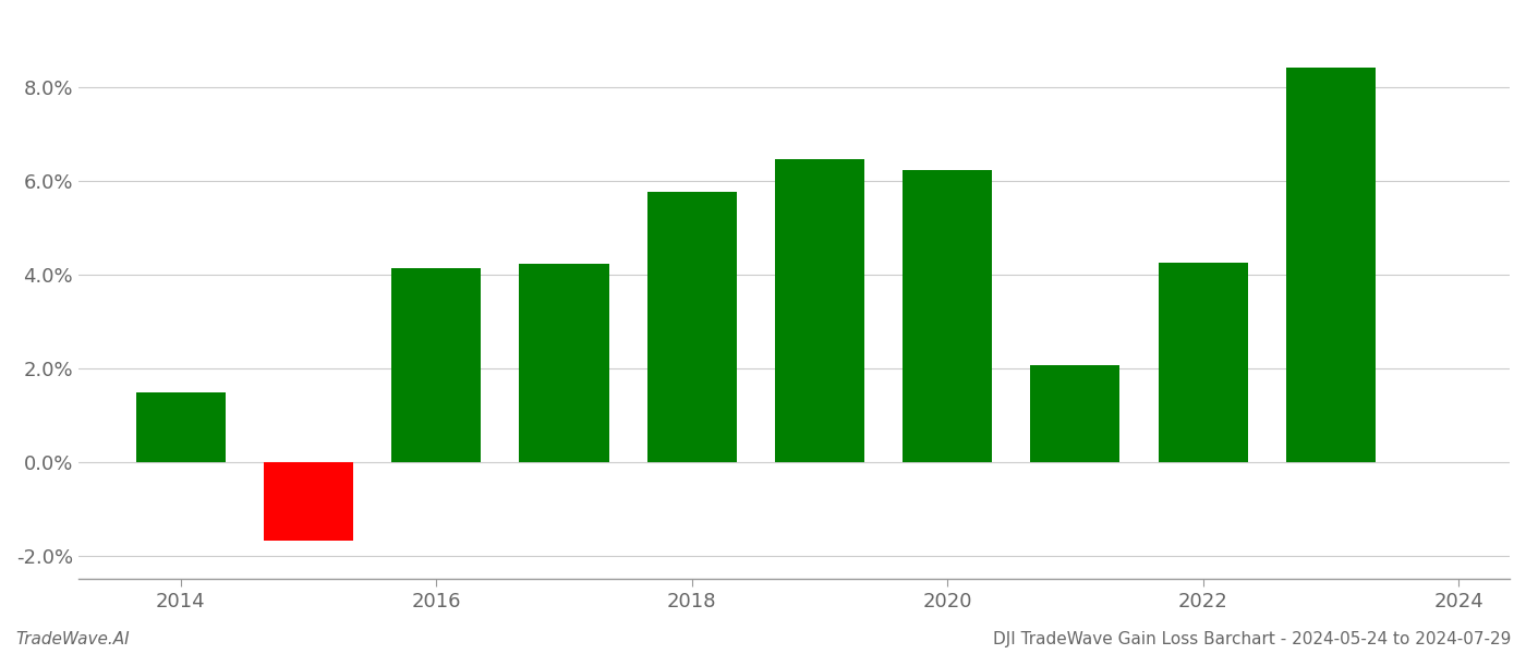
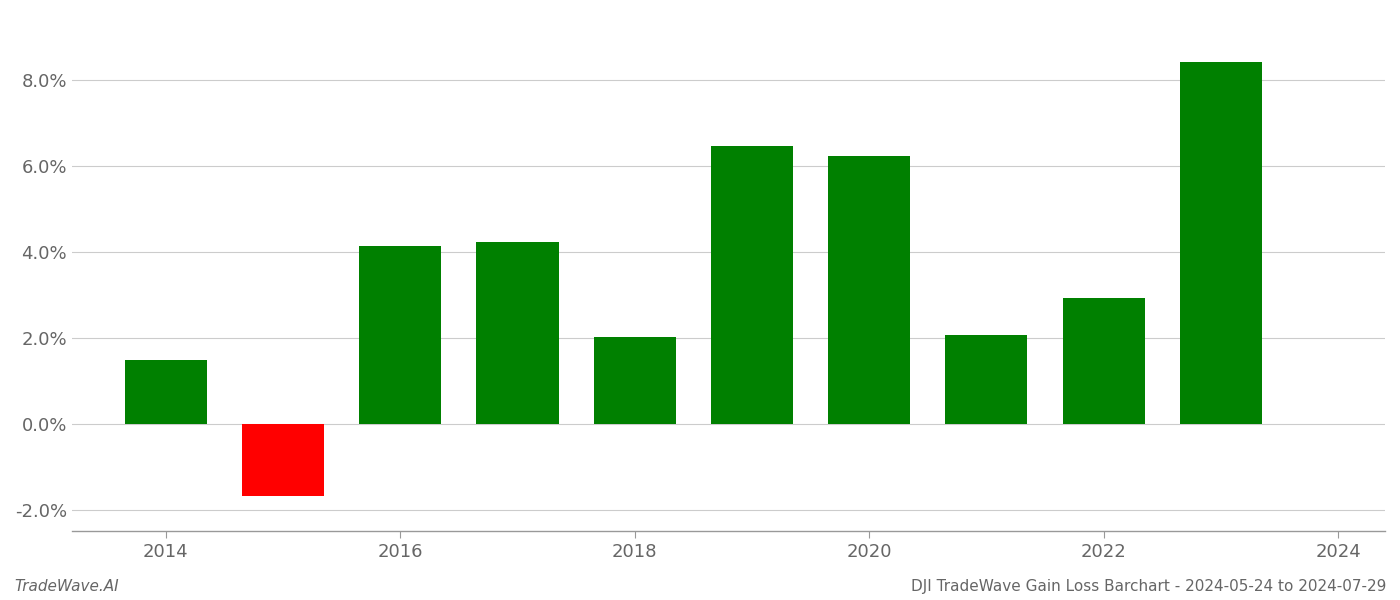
2018: 5.75% -> 2.02%
2022: 4.25% -> 2.92%
